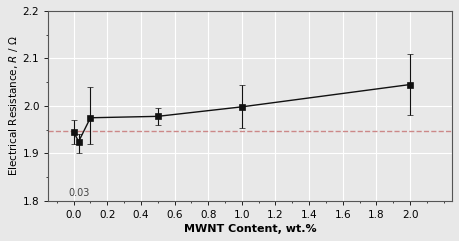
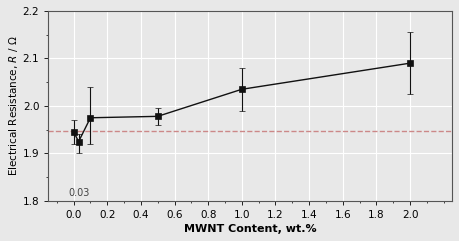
1.0: 1.998 -> 2.035
2.0: 2.045 -> 2.090
